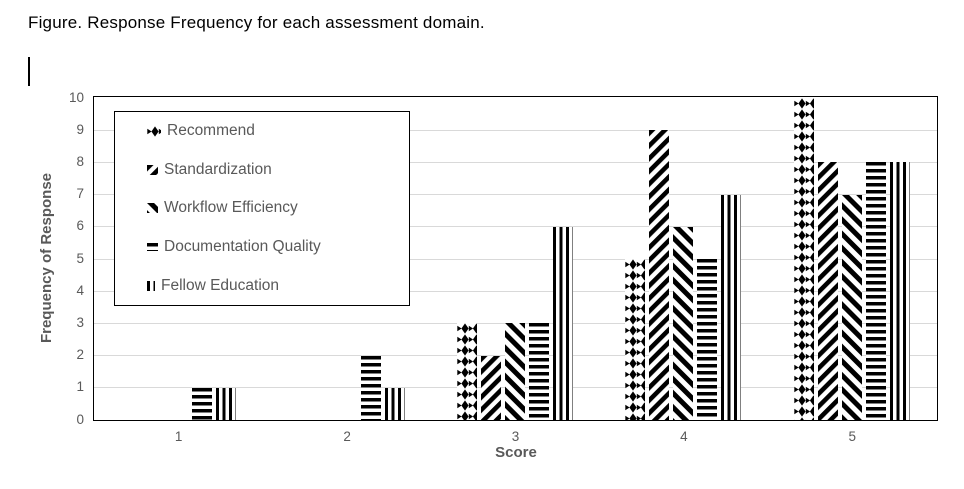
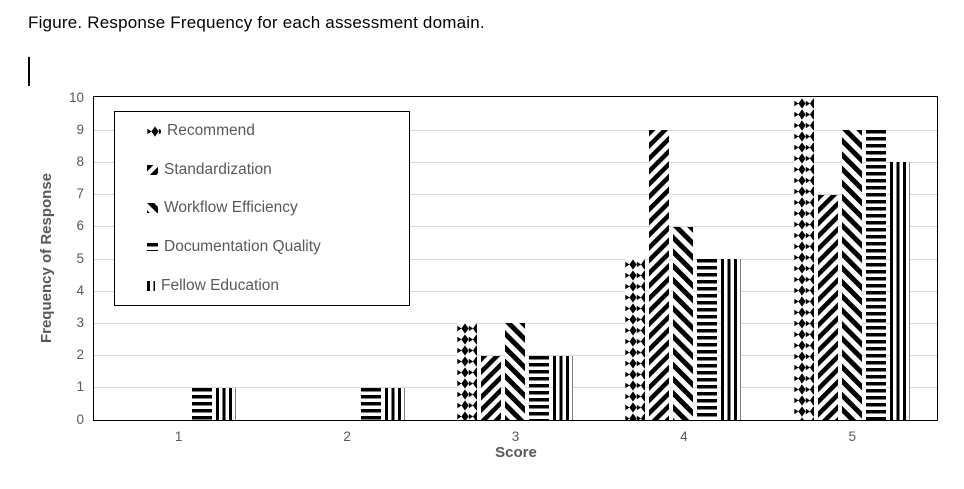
Documentation Quality/2: 2 -> 1
Documentation Quality/3: 3 -> 2
Fellow Education/3: 6 -> 2
Fellow Education/4: 7 -> 5
Standardization/5: 8 -> 7
Workflow Efficiency/5: 7 -> 9
Documentation Quality/5: 8 -> 9
